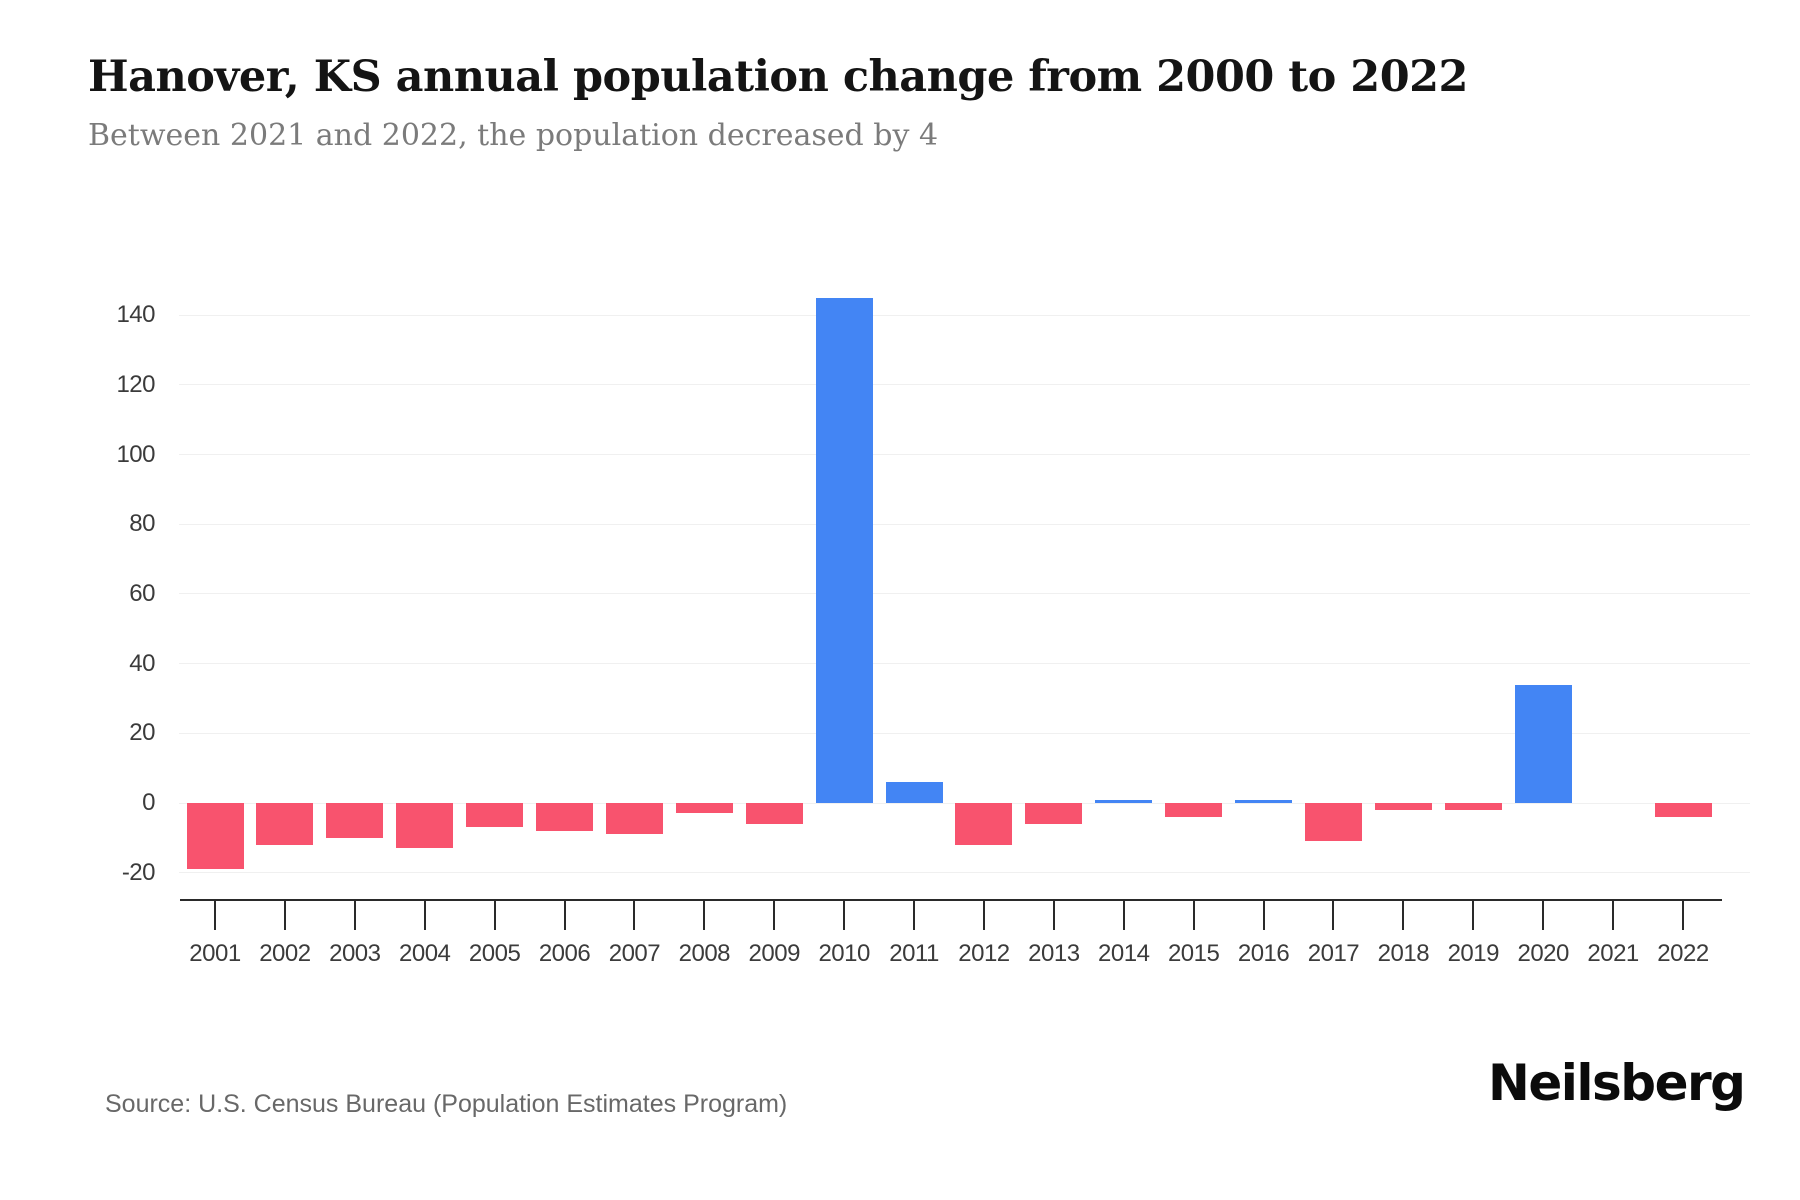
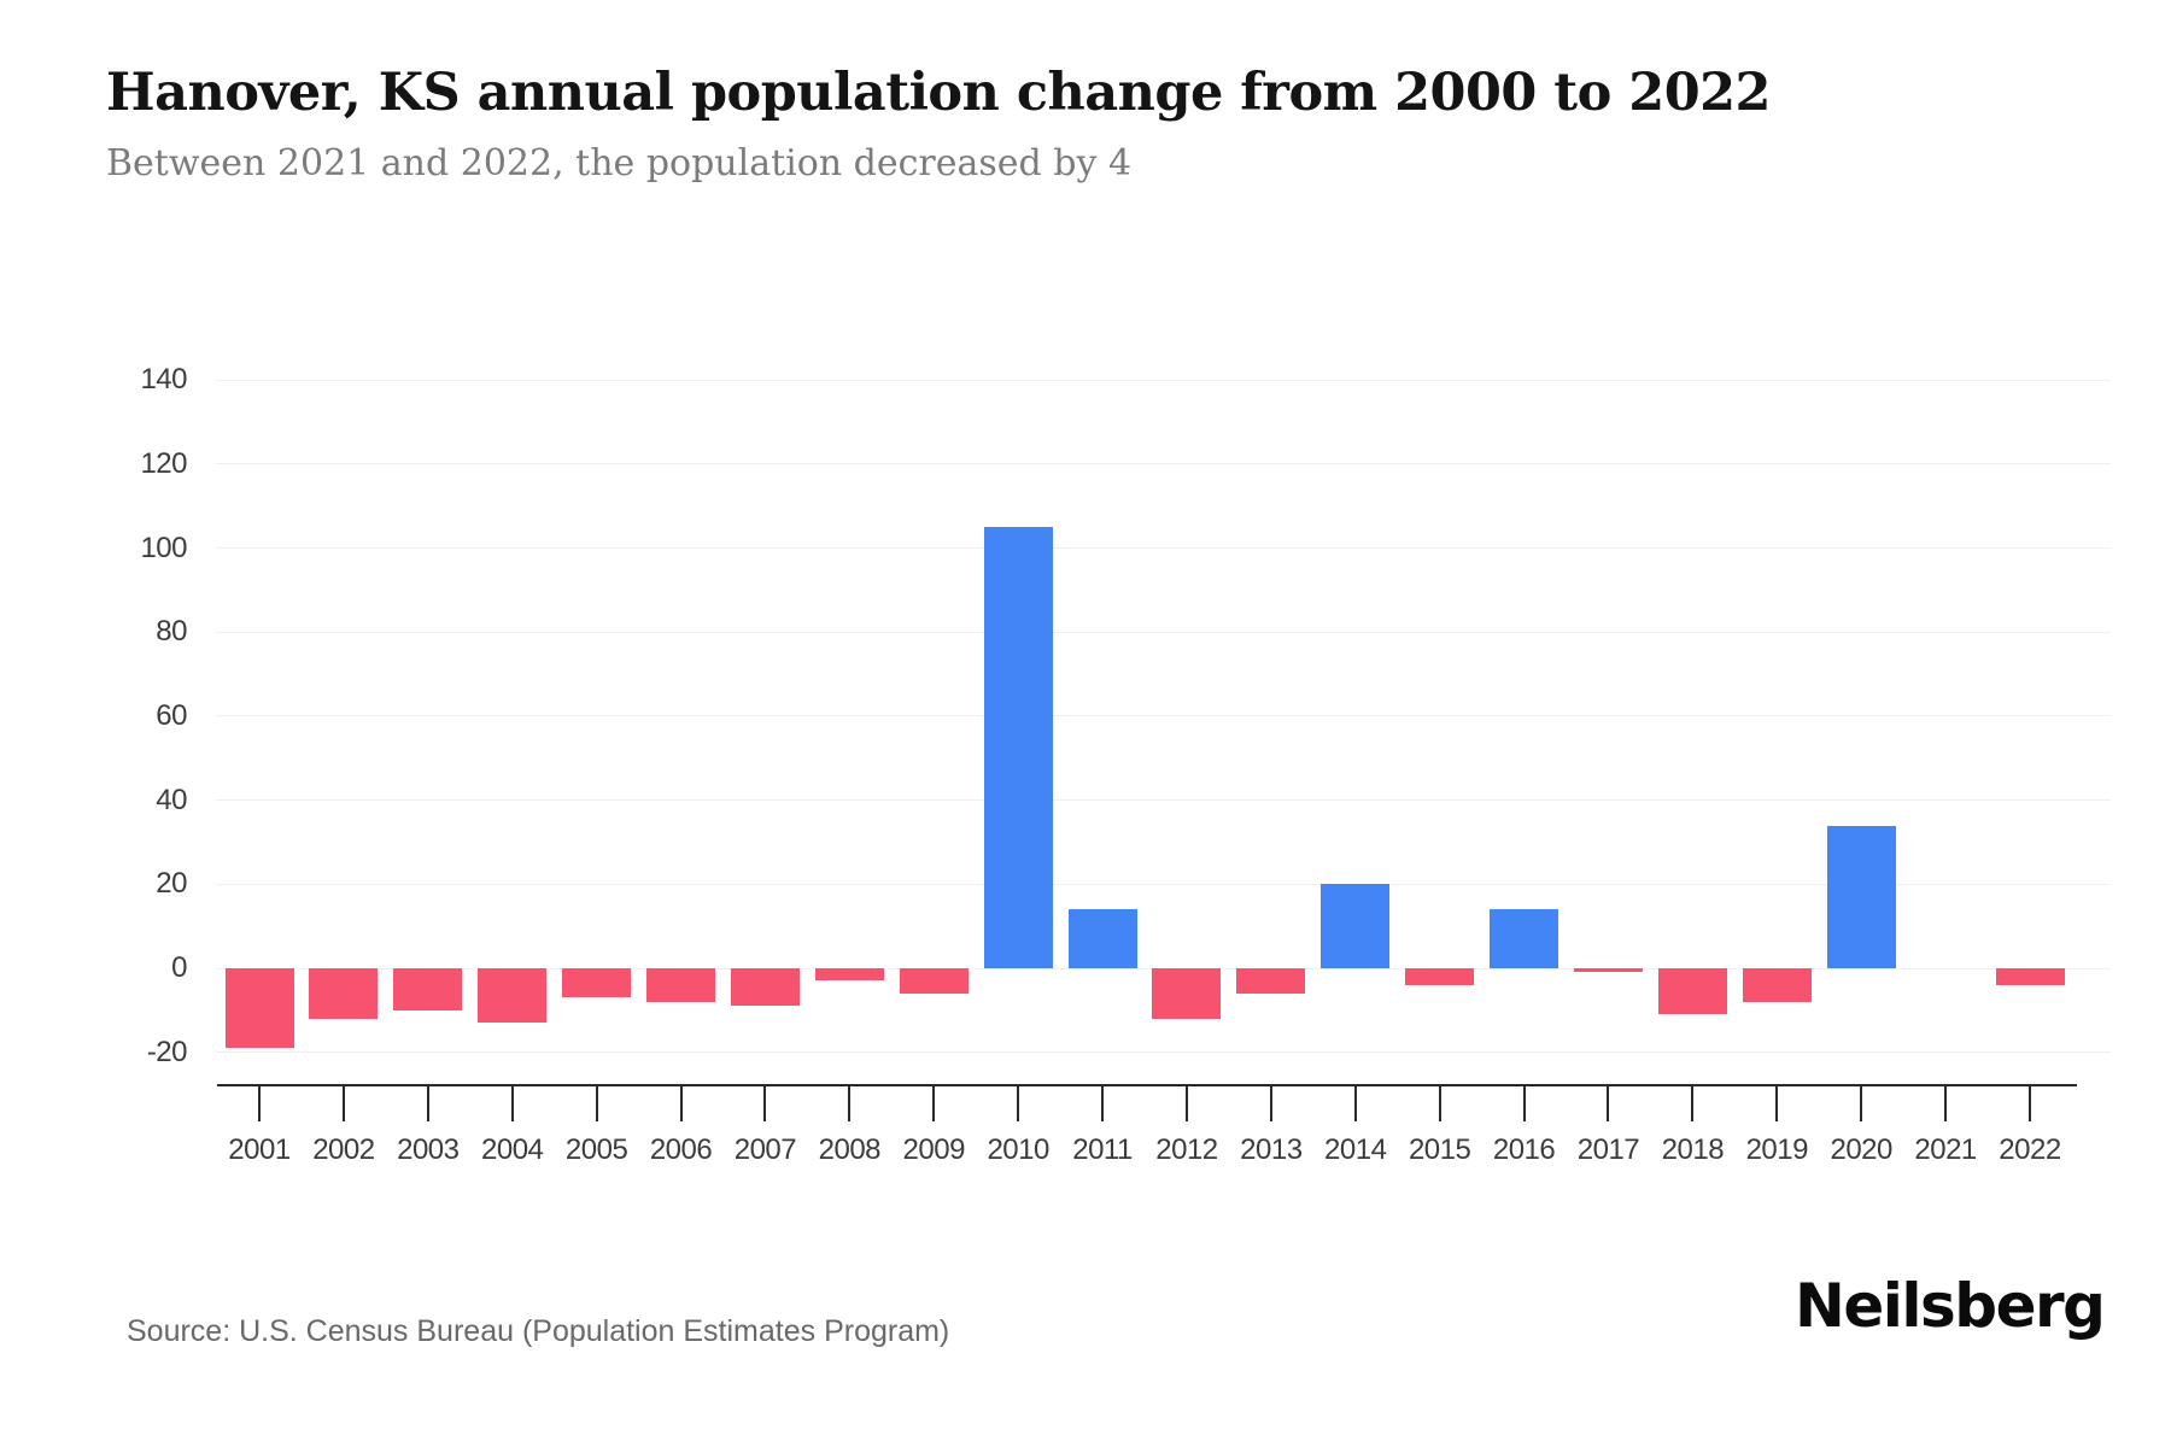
2010: 145 -> 105
2011: 6 -> 14
2014: 1 -> 20
2016: 1 -> 14
2017: -11 -> -1
2018: -2 -> -11
2019: -2 -> -8
